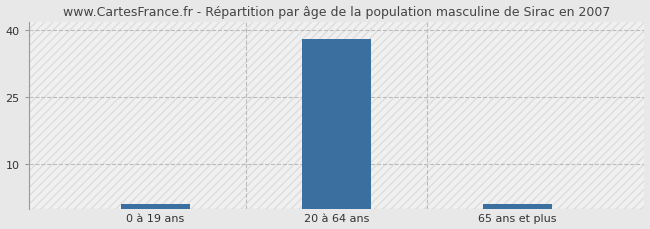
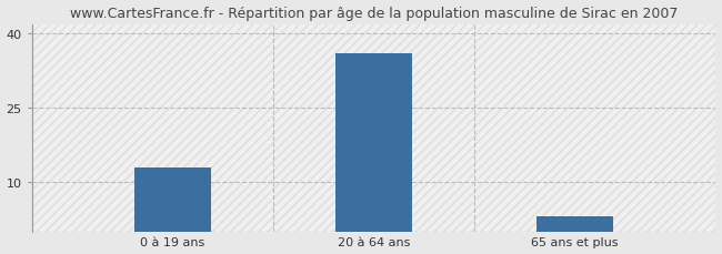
0 à 19 ans: 1 -> 13
20 à 64 ans: 38 -> 36
65 ans et plus: 1 -> 3
